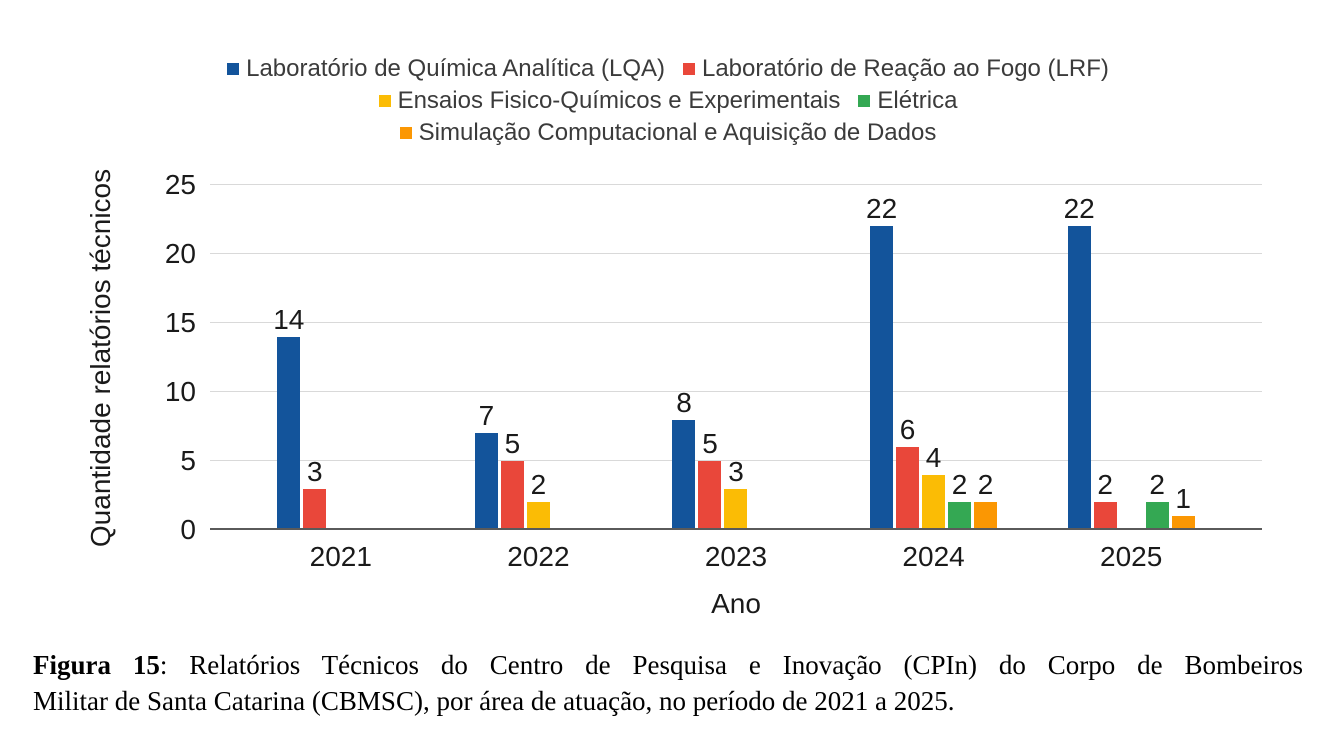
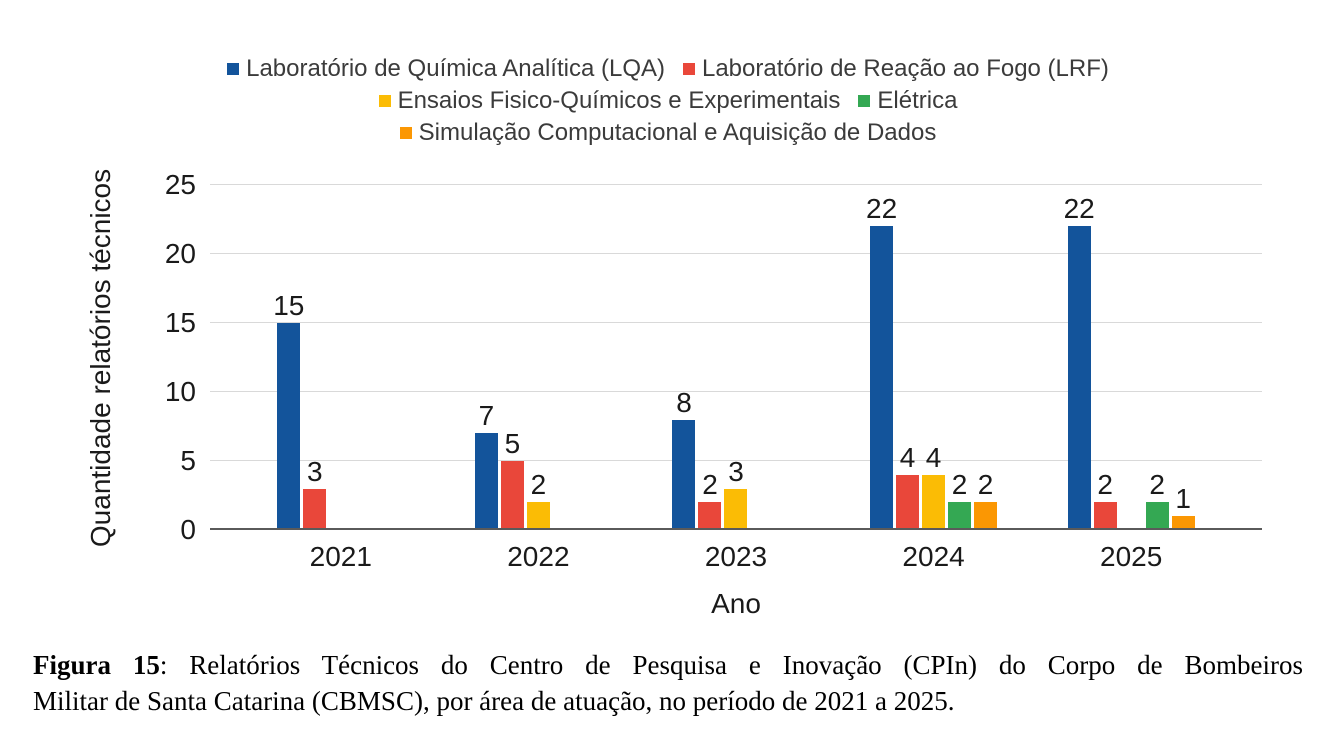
Laboratório de Química Analítica (LQA)/2021: 14 -> 15
Laboratório de Reação ao Fogo (LRF)/2023: 5 -> 2
Laboratório de Reação ao Fogo (LRF)/2024: 6 -> 4
